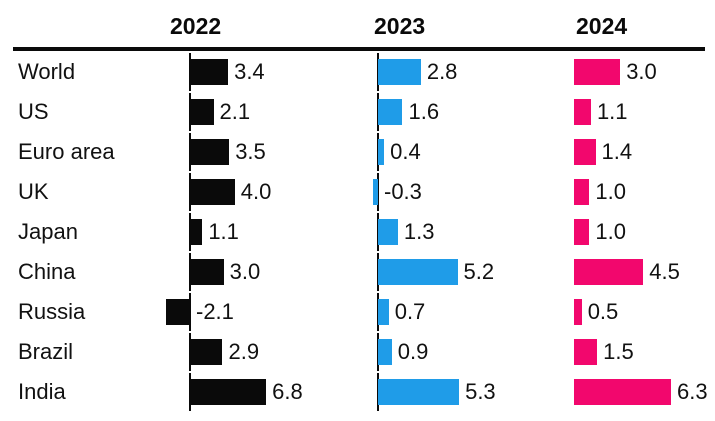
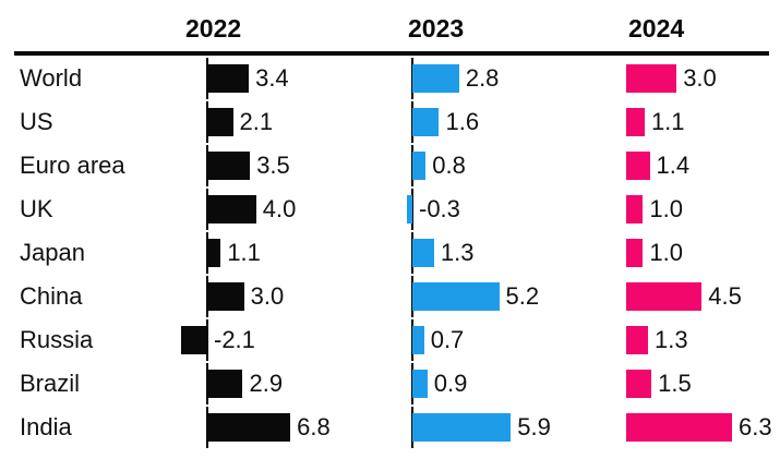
2023/Euro area: 0.4 -> 0.8
2024/Russia: 0.5 -> 1.3
2023/India: 5.3 -> 5.9
